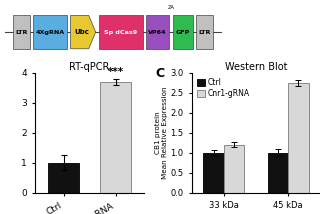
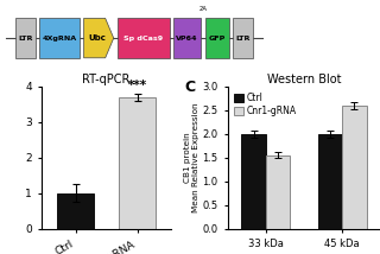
Western Blot/Ctrl/33 kDa: 1 -> 2
Western Blot/Cnr1-gRNA/33 kDa: 1.20 -> 1.55
Western Blot/Ctrl/45 kDa: 1 -> 2
Western Blot/Cnr1-gRNA/45 kDa: 2.75 -> 2.60
